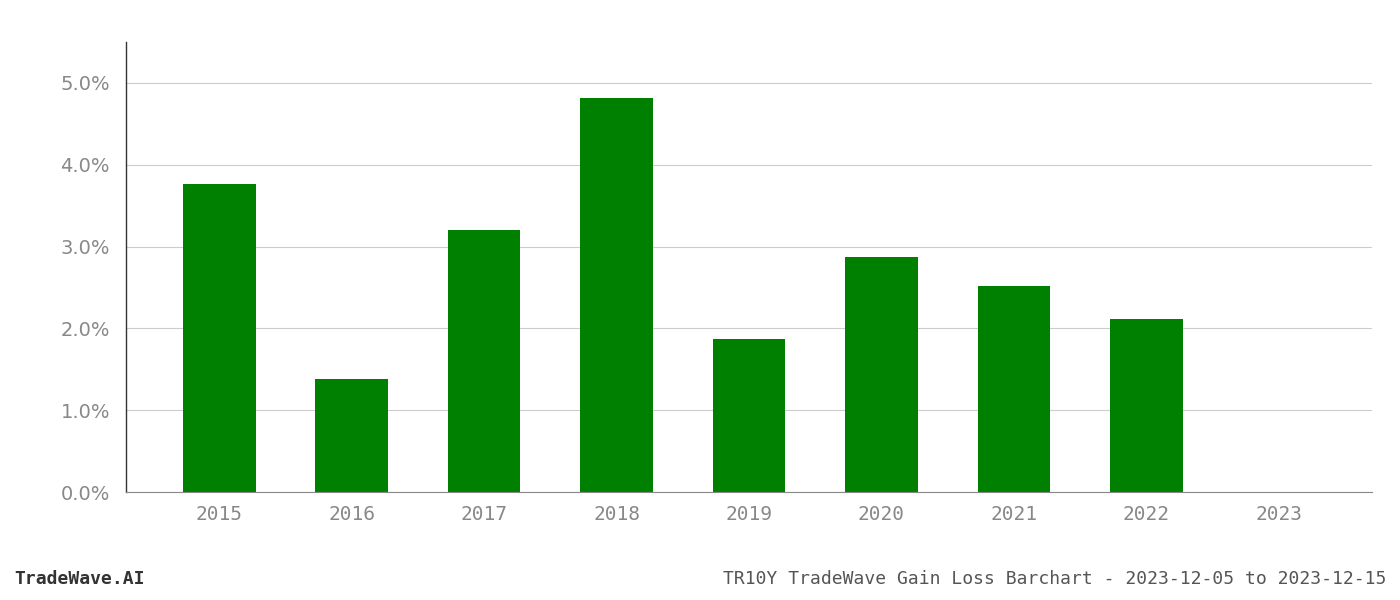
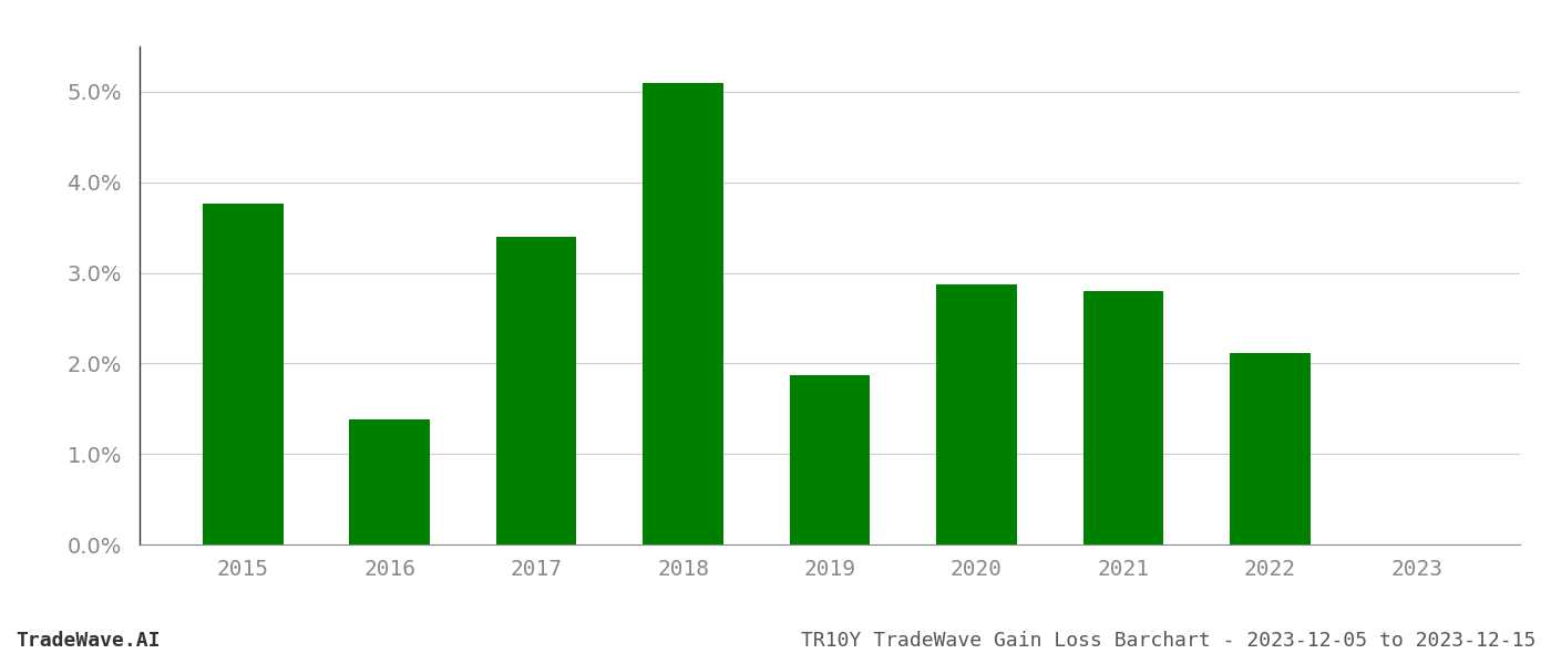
2017: 3.20% -> 3.40%
2018: 4.82% -> 5.10%
2021: 2.52% -> 2.80%
